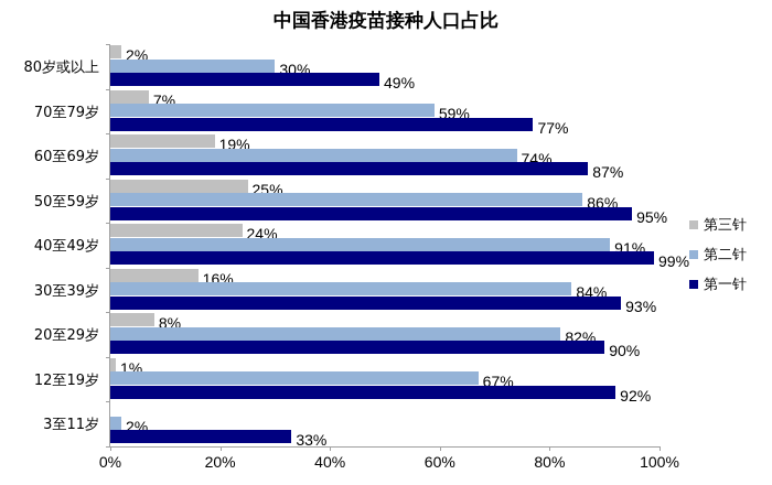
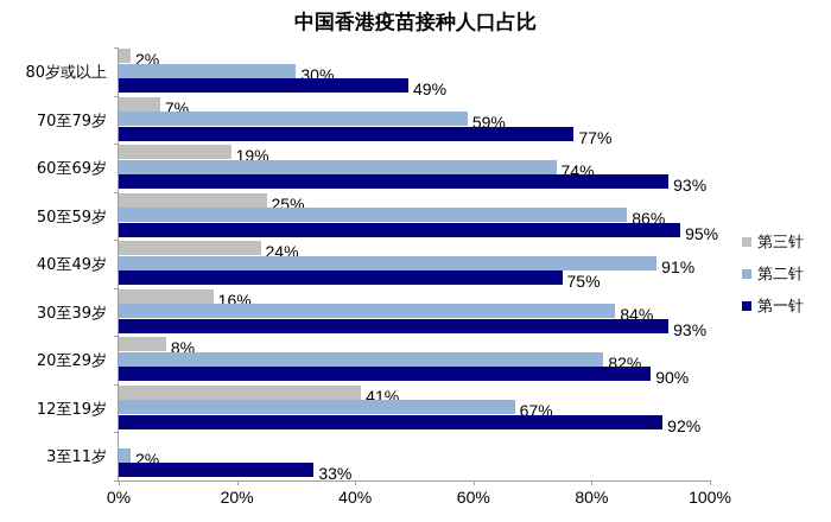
第一针/60至69岁: 87% -> 93%
第一针/40至49岁: 99% -> 75%
第三针/12至19岁: 1% -> 41%
